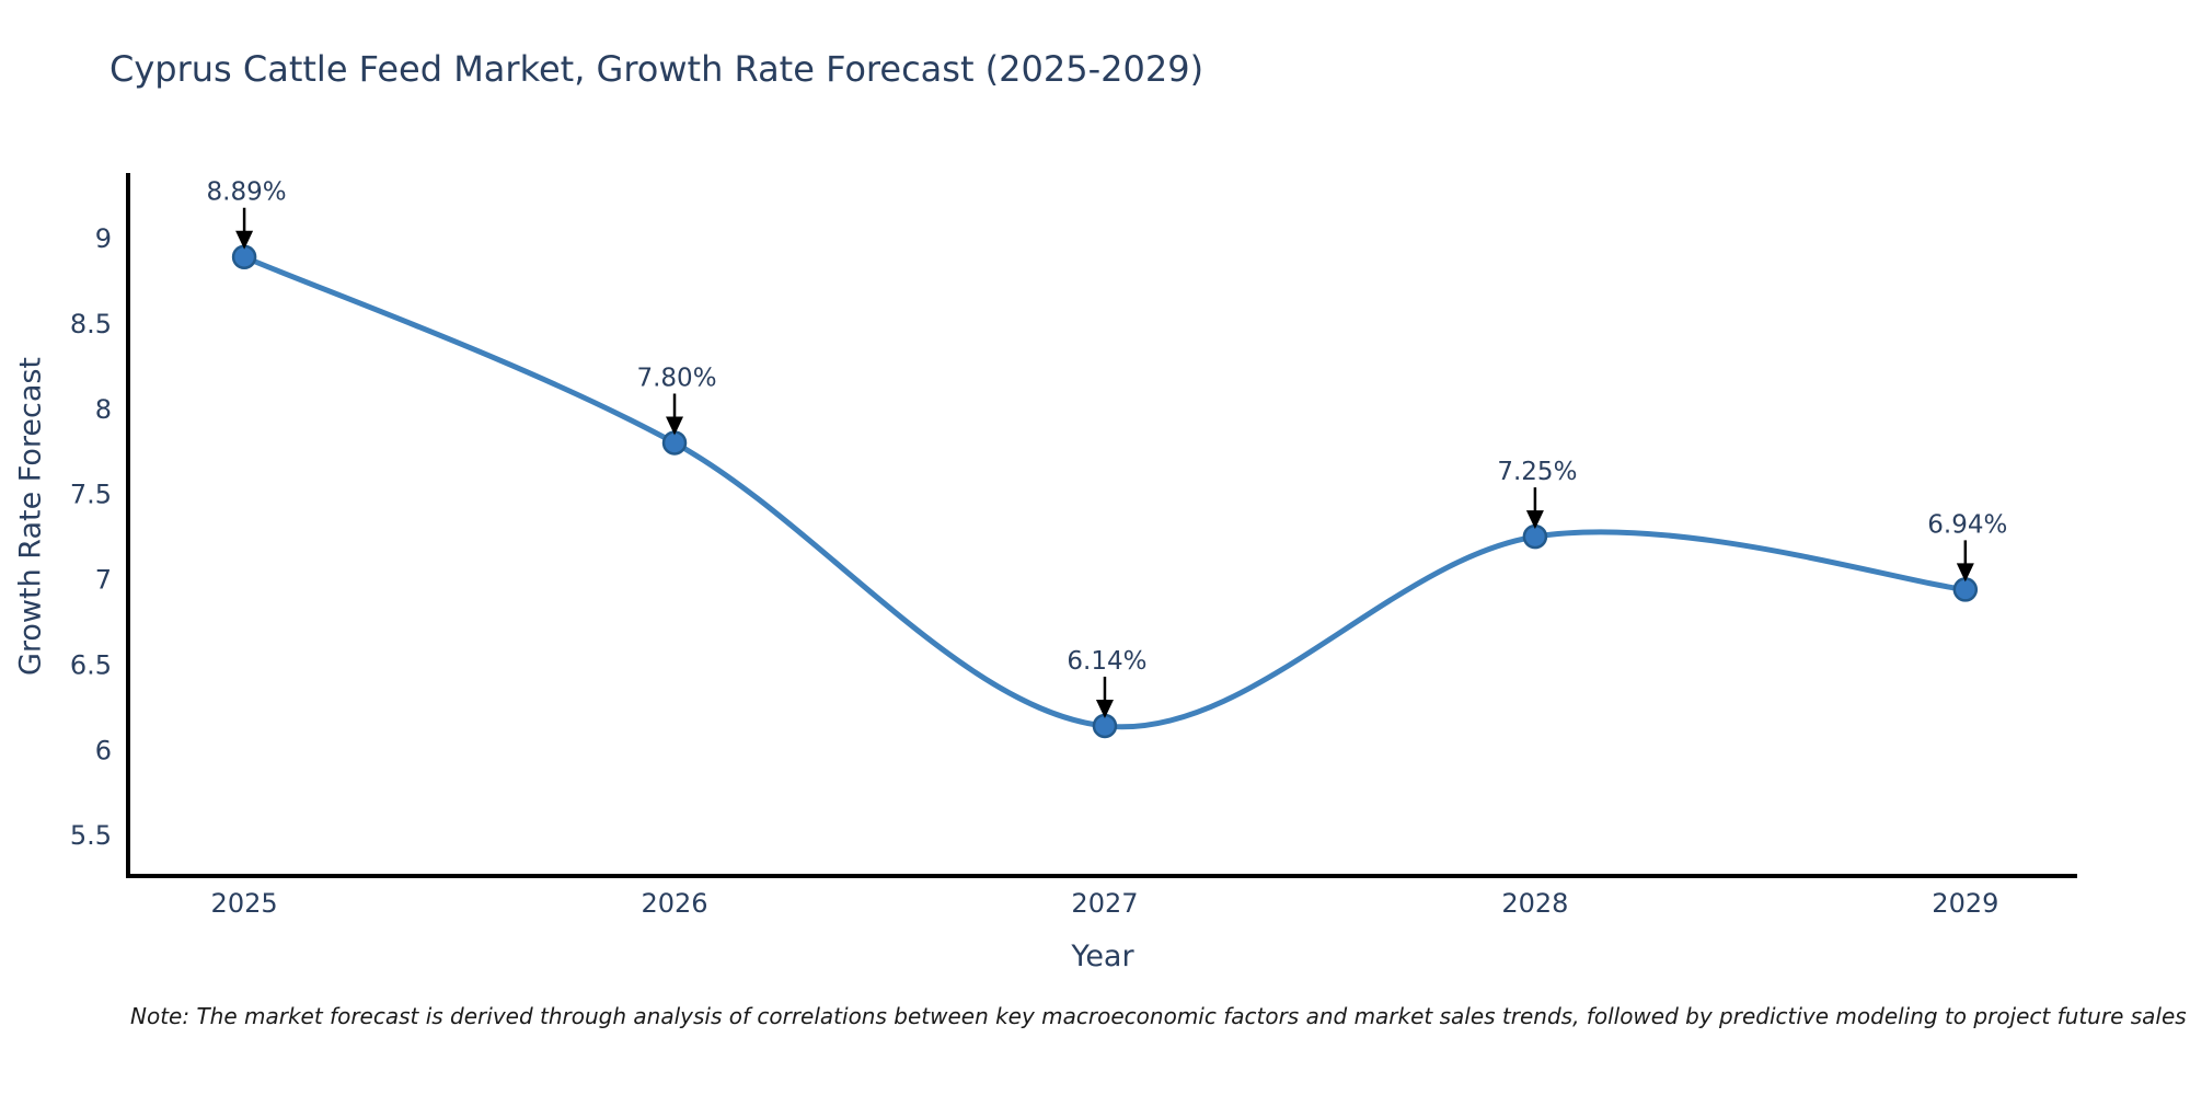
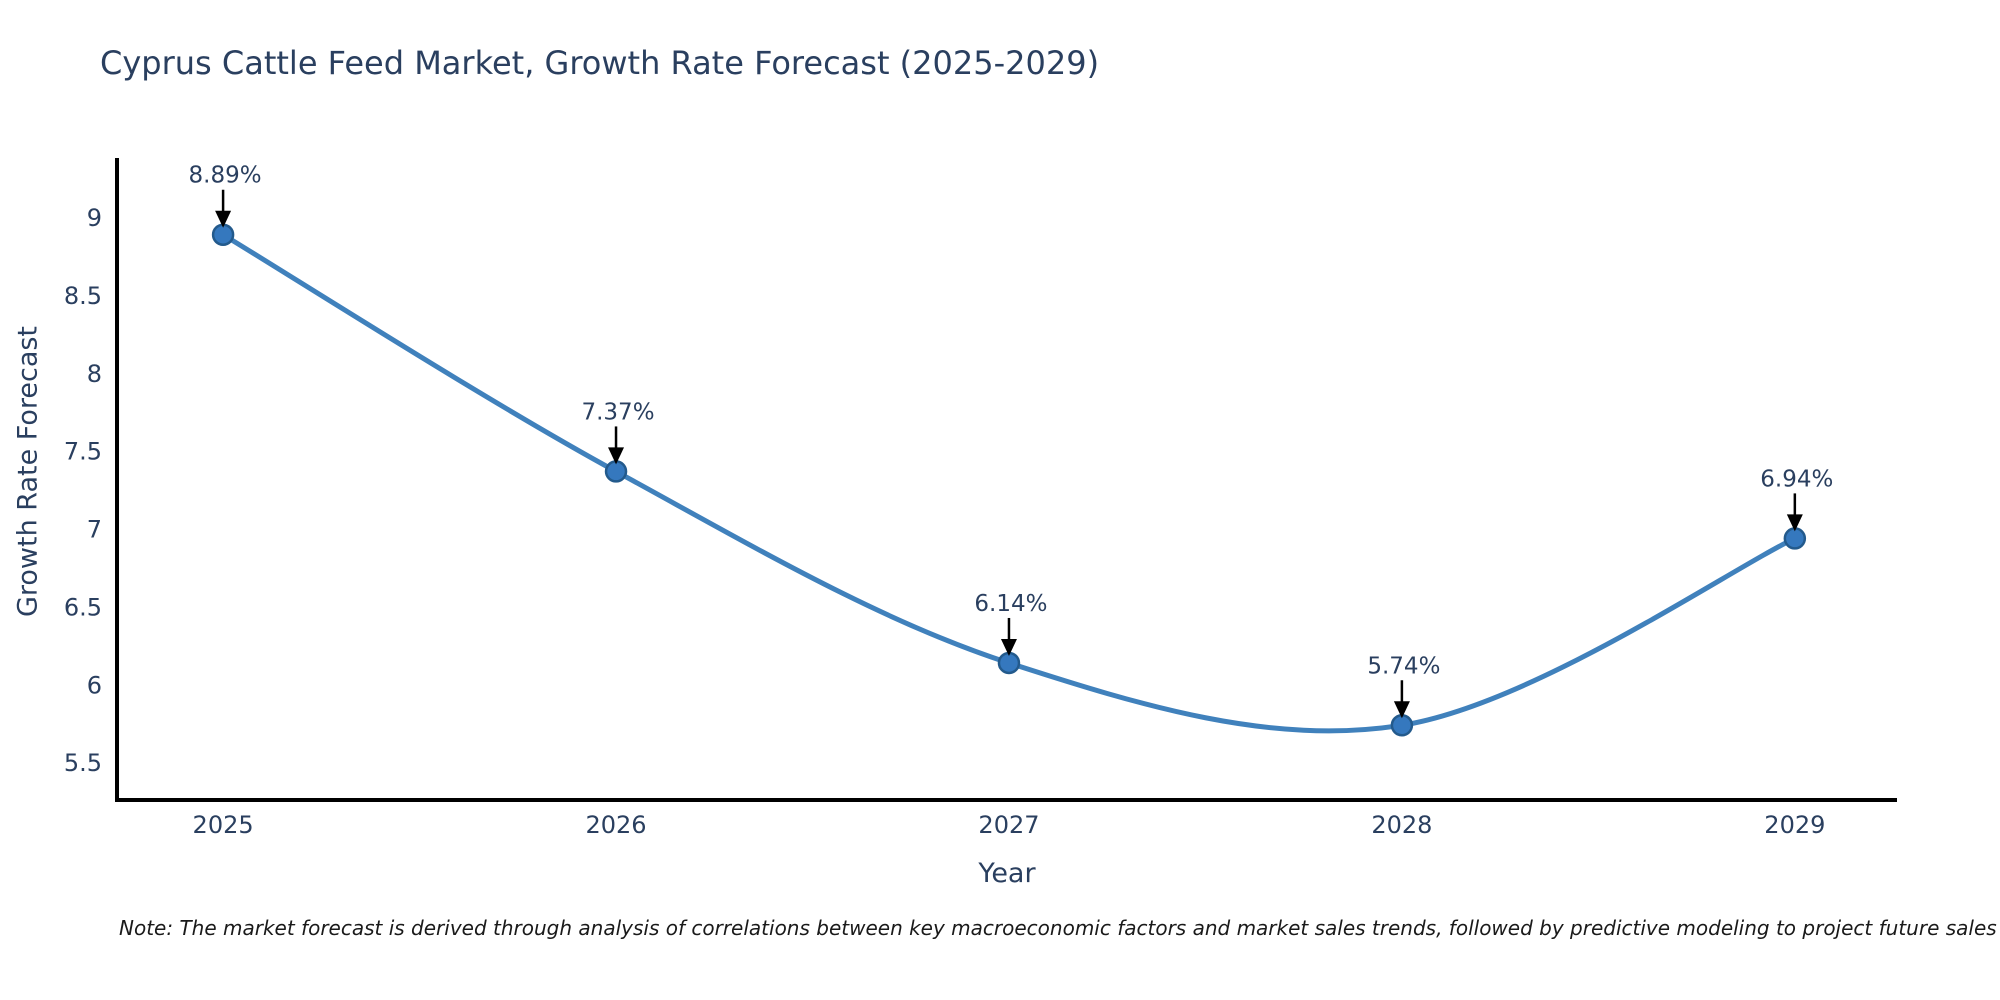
2026: 7.80% -> 7.37%
2028: 7.25% -> 5.74%
